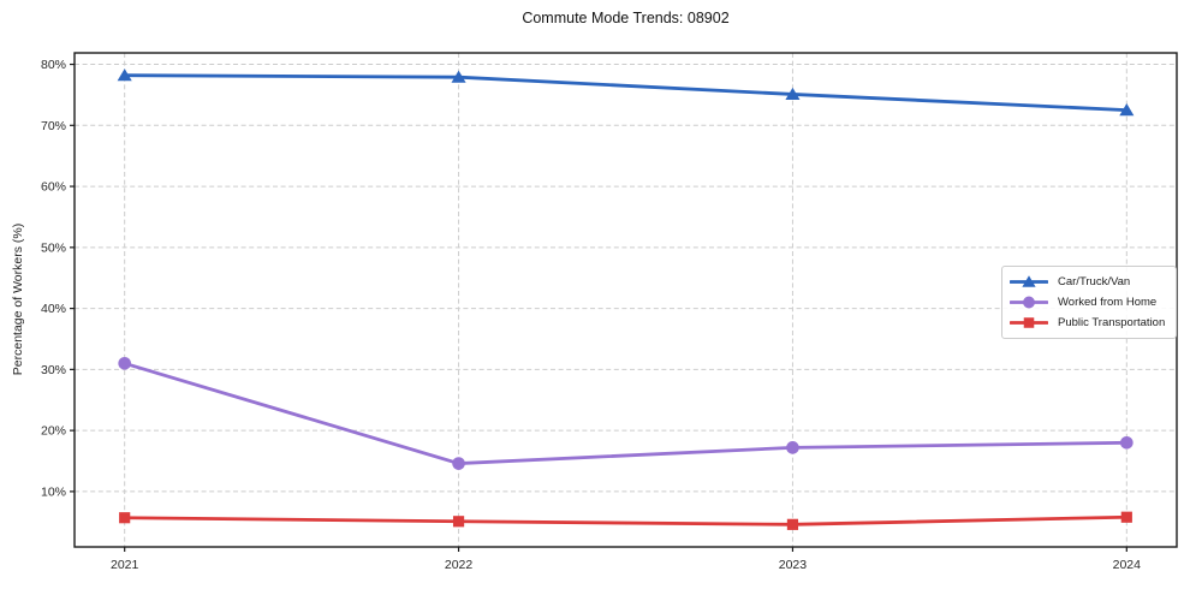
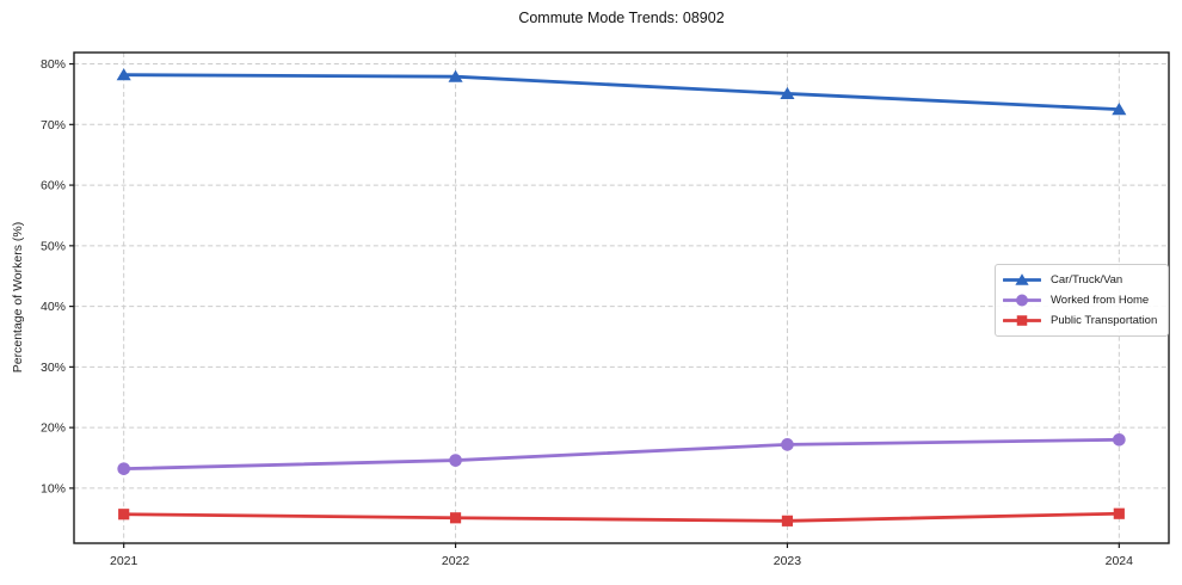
Worked from Home/2021: 31% -> 13%
